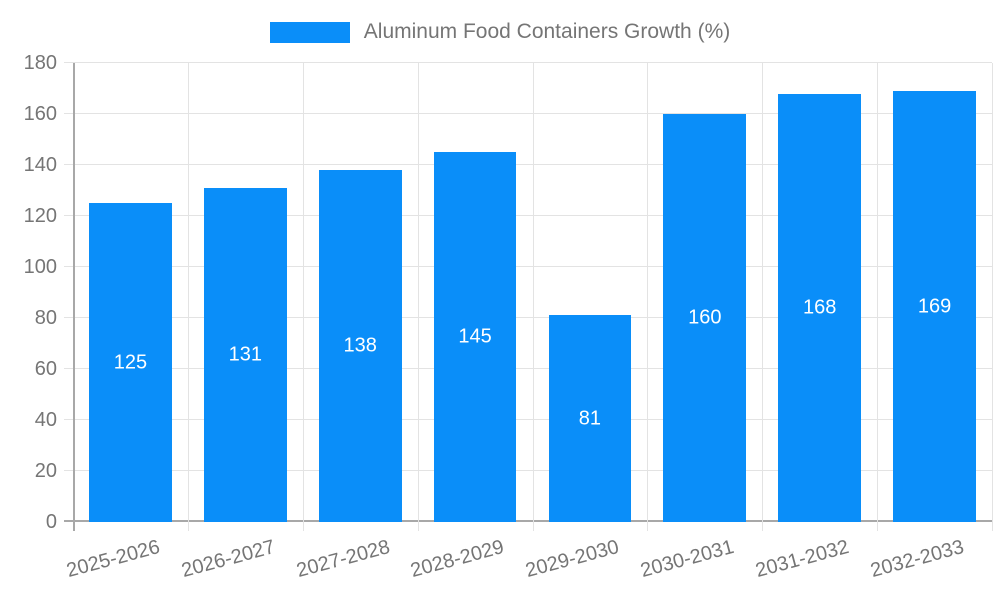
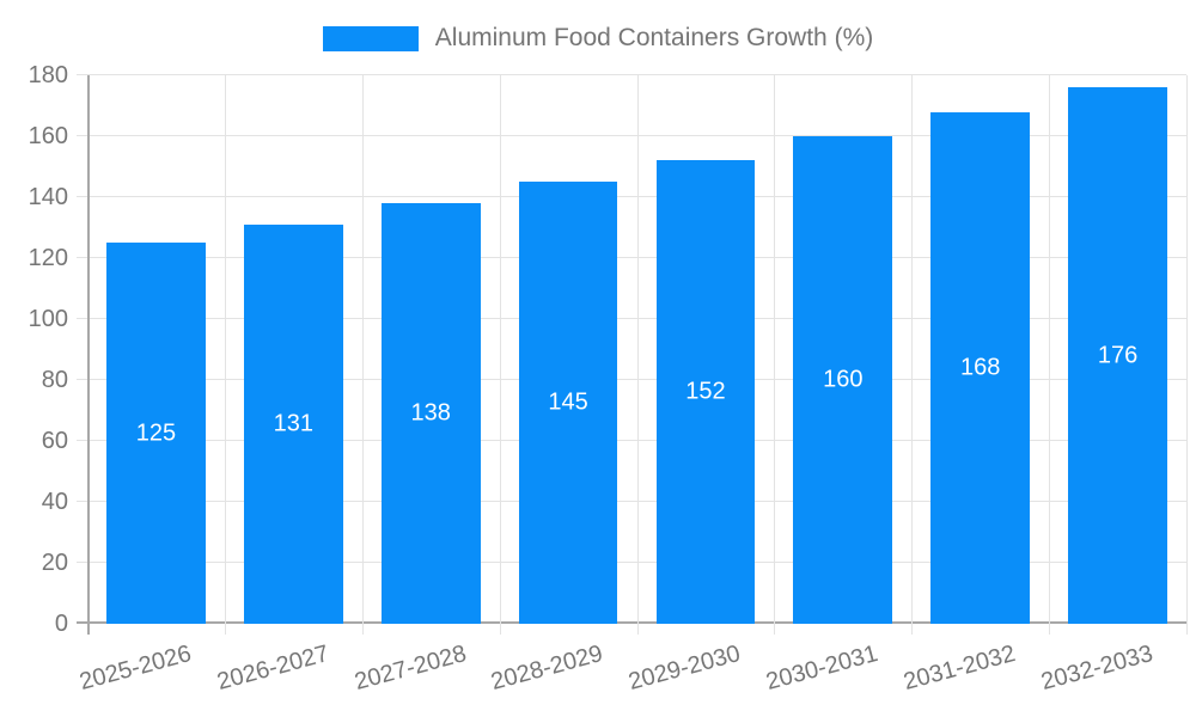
2029-2030: 81 -> 152
2032-2033: 169 -> 176
